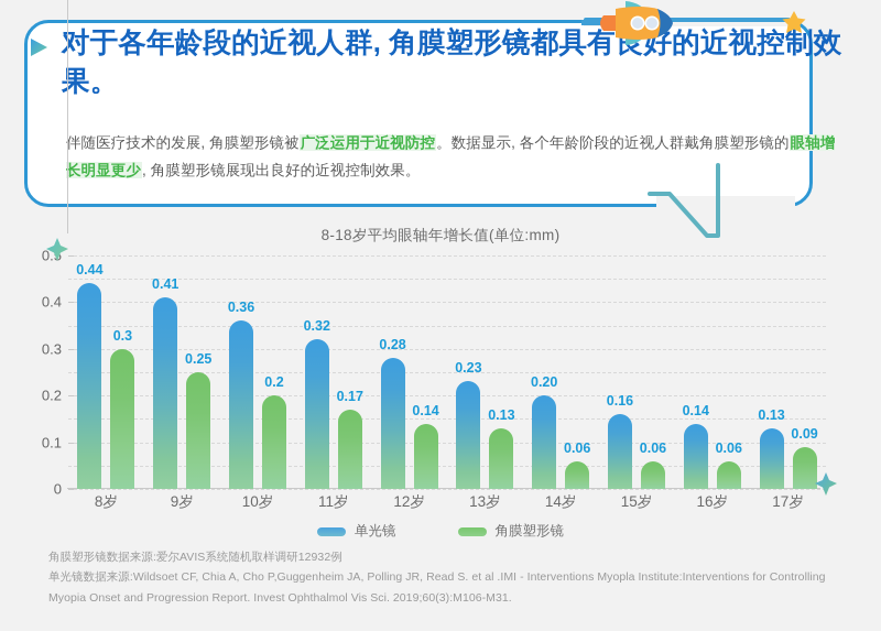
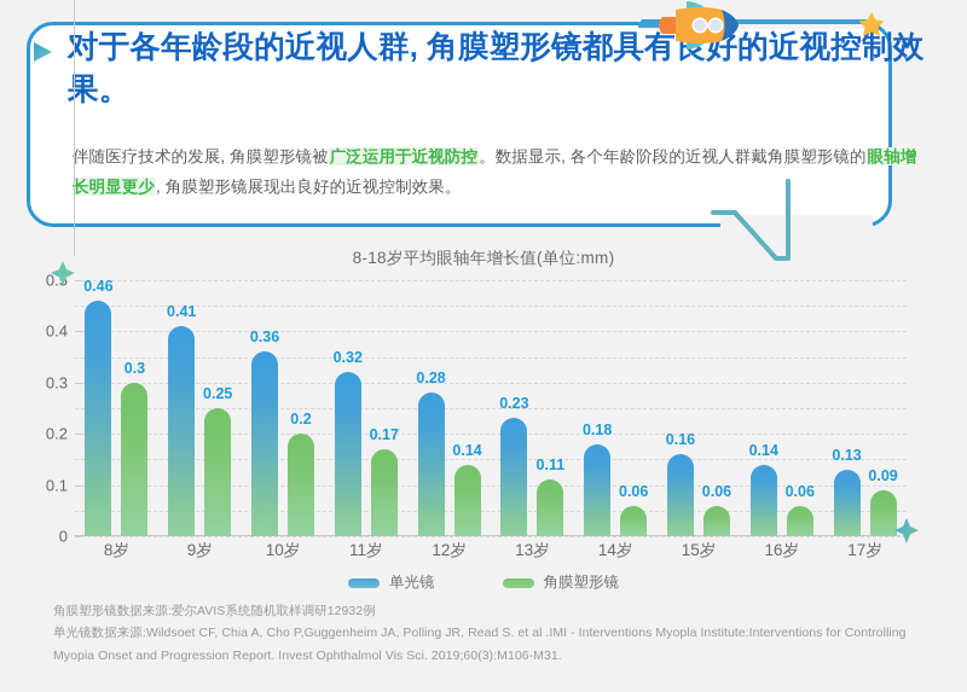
单光镜/8岁: 0.44 -> 0.46
角膜塑形镜/13岁: 0.13 -> 0.11
单光镜/14岁: 0.20 -> 0.18
